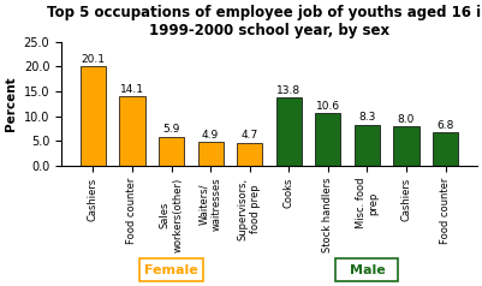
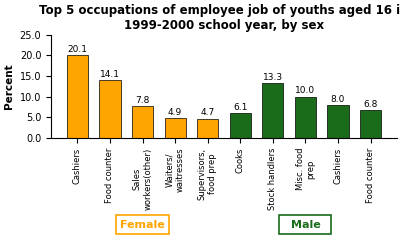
Sales workers(other): 5.9 -> 7.8
Cooks: 13.8 -> 6.1
Stock handlers: 10.6 -> 13.3
Misc. food prep: 8.3 -> 10.0
